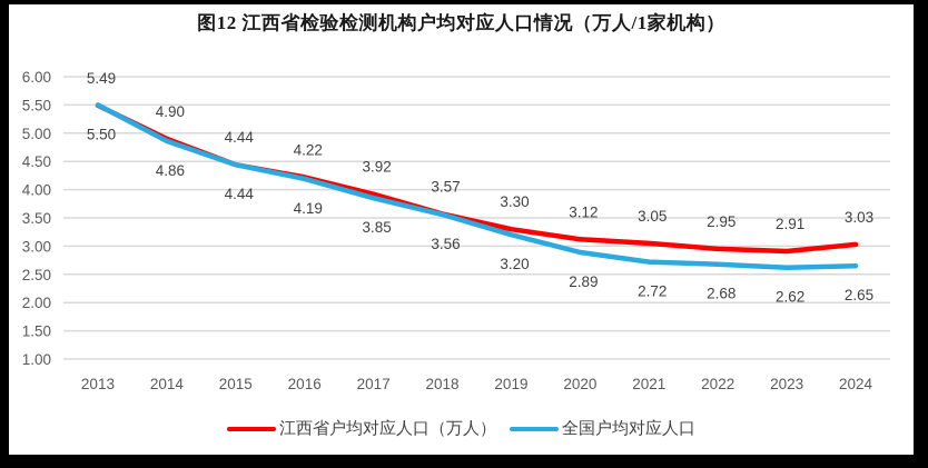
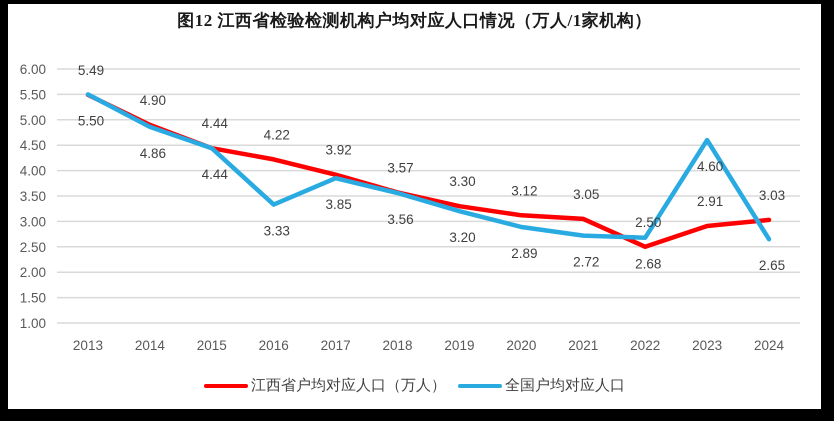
全国户均对应人口/2016: 4.19 -> 3.33
江西省户均对应人口（万人）/2022: 2.95 -> 2.50
全国户均对应人口/2023: 2.62 -> 4.60
